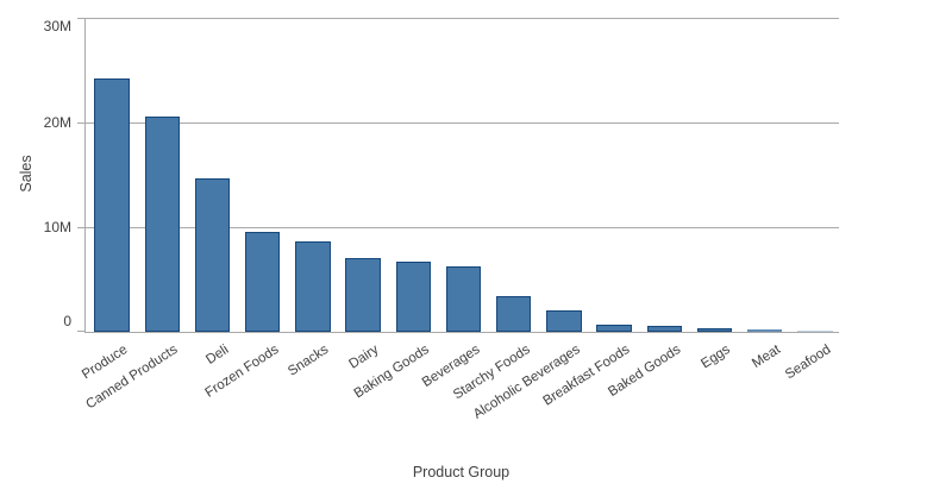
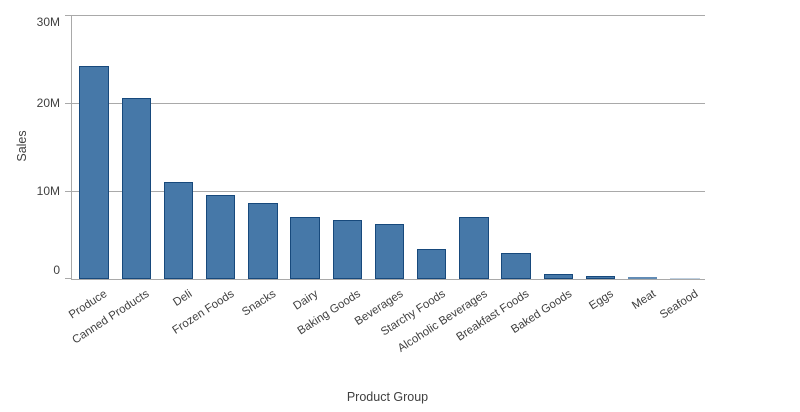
Deli: 15M -> 11M
Alcoholic Beverages: 2M -> 7M
Breakfast Foods: 1M -> 3M
